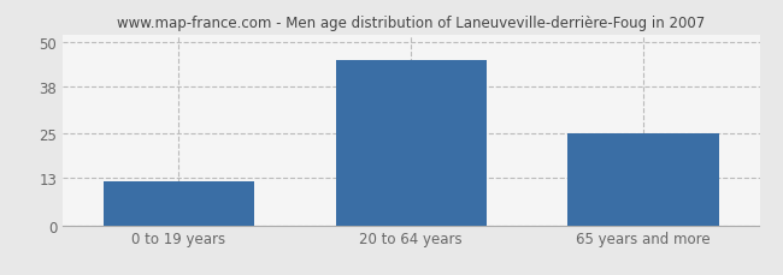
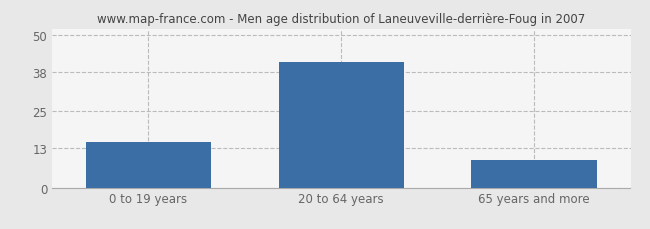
0 to 19 years: 12 -> 15
20 to 64 years: 45 -> 41
65 years and more: 25 -> 9
